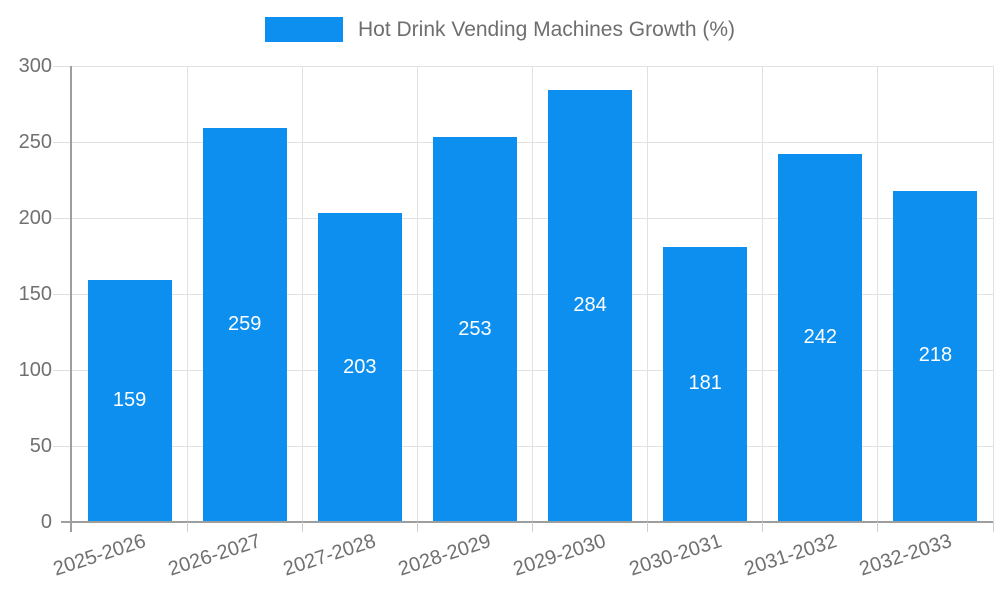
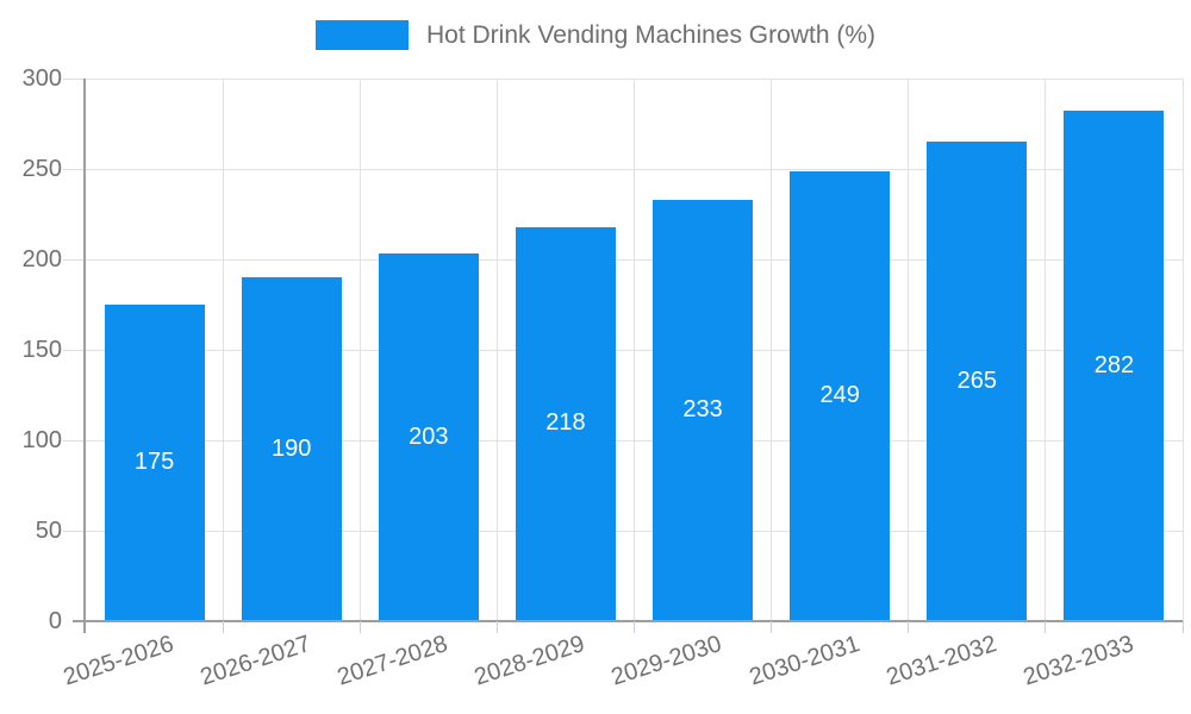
2025-2026: 159 -> 175
2026-2027: 259 -> 190
2028-2029: 253 -> 218
2029-2030: 284 -> 233
2030-2031: 181 -> 249
2031-2032: 242 -> 265
2032-2033: 218 -> 282
